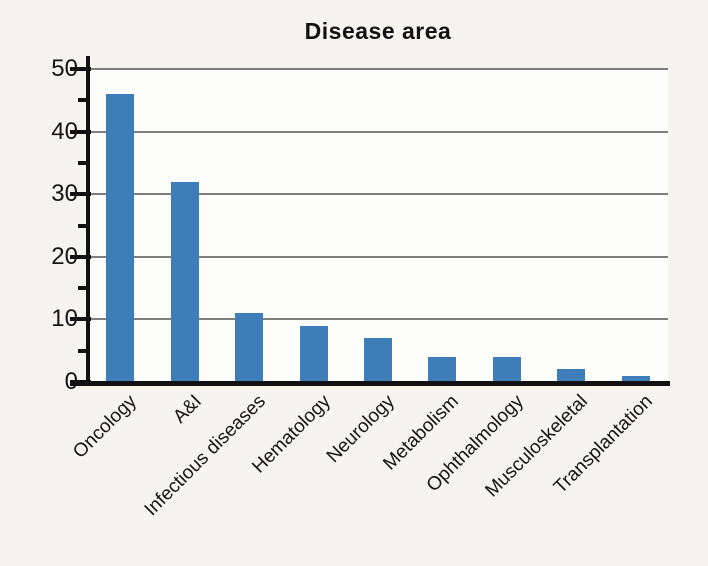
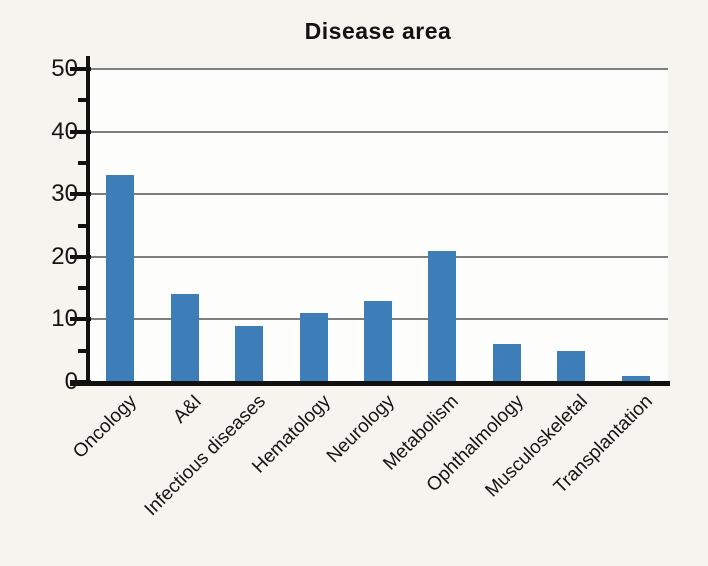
Oncology: 46 -> 33
A&I: 32 -> 14
Infectious diseases: 11 -> 9
Hematology: 9 -> 11
Neurology: 7 -> 13
Metabolism: 4 -> 21
Ophthalmology: 4 -> 6
Musculoskeletal: 2 -> 5
